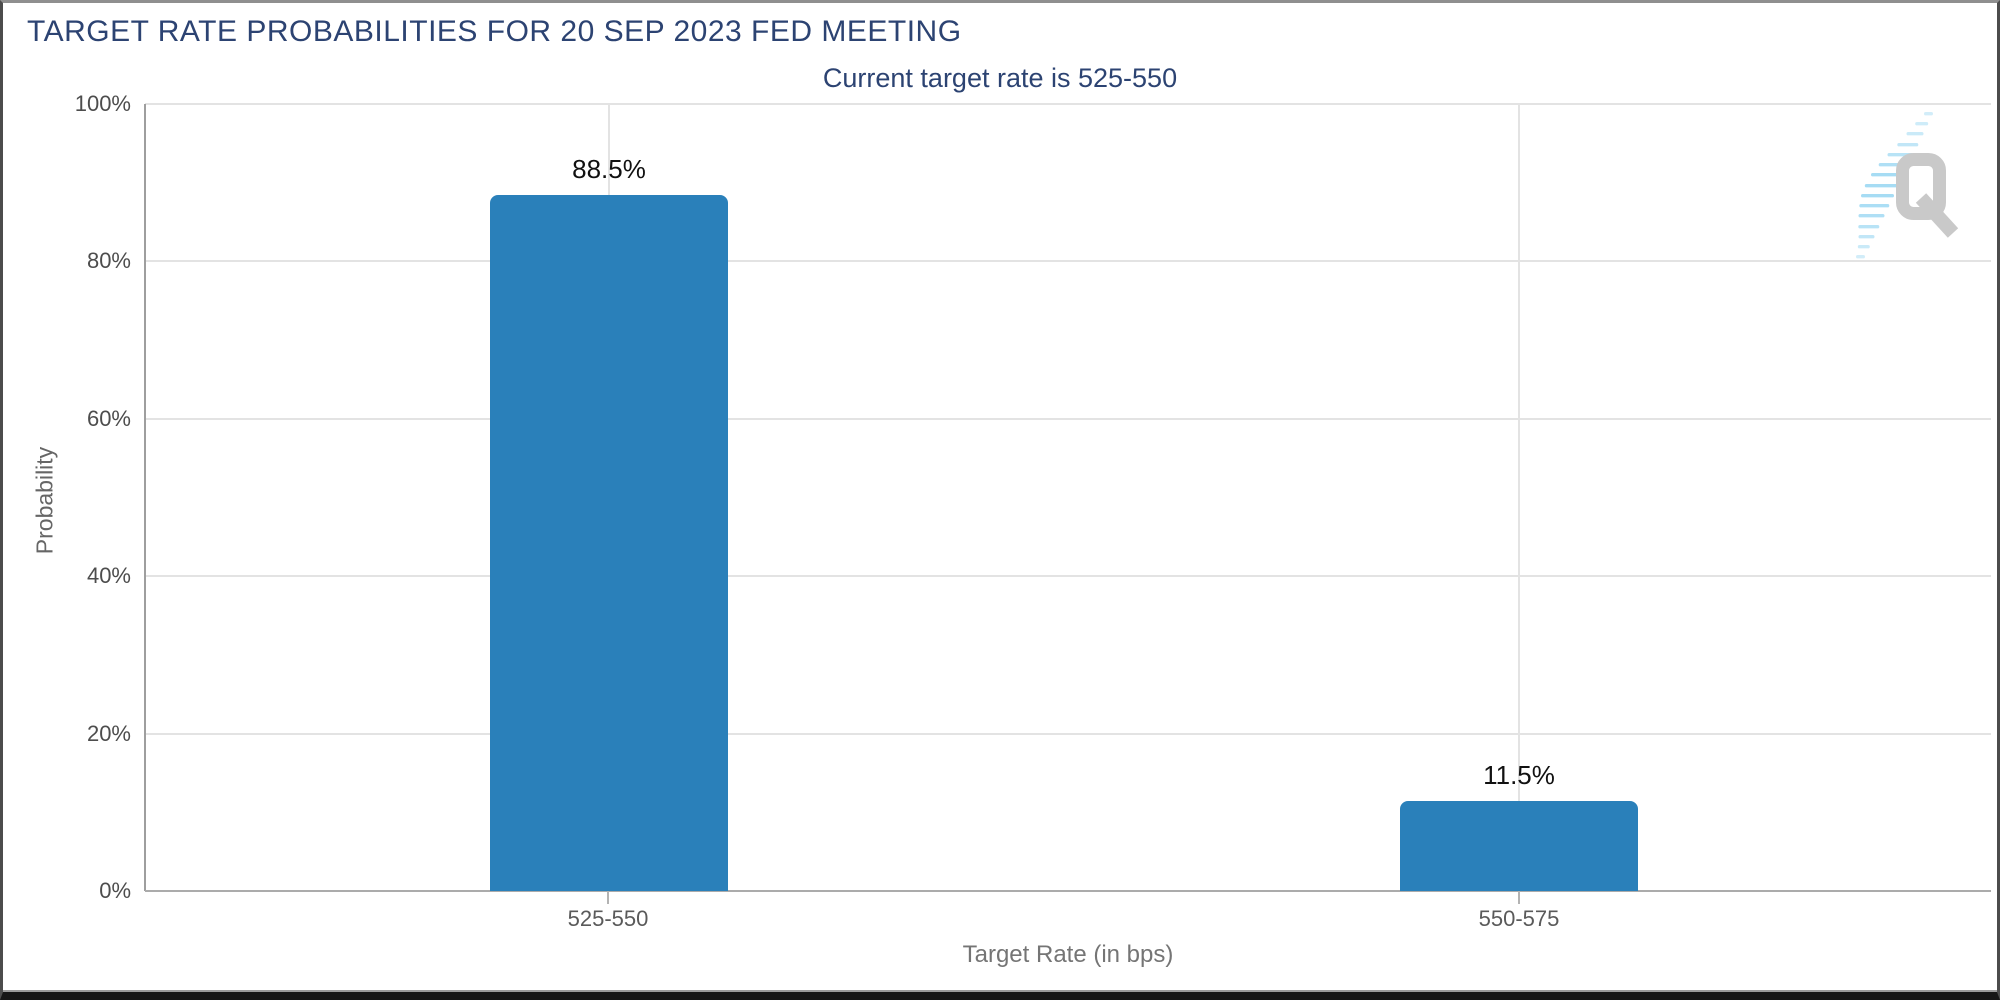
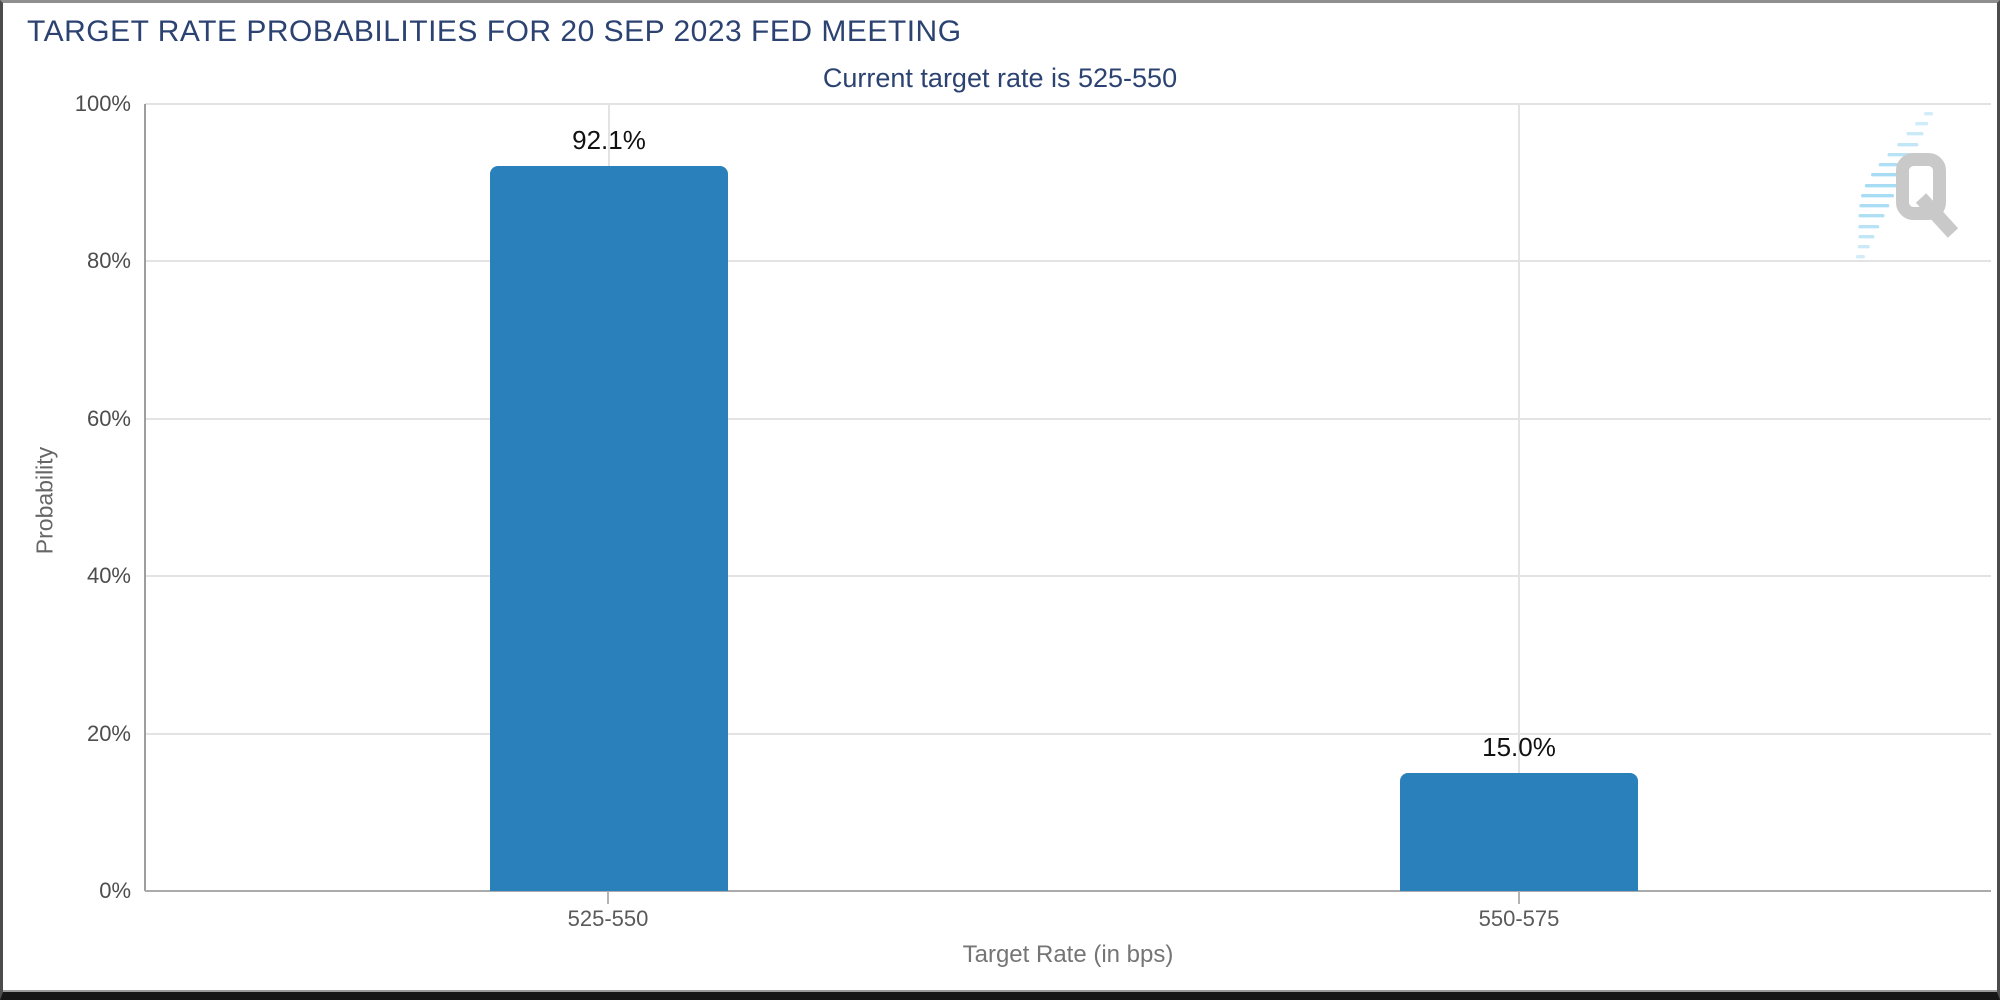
525-550: 88.5% -> 92.1%
550-575: 11.5% -> 15.0%
